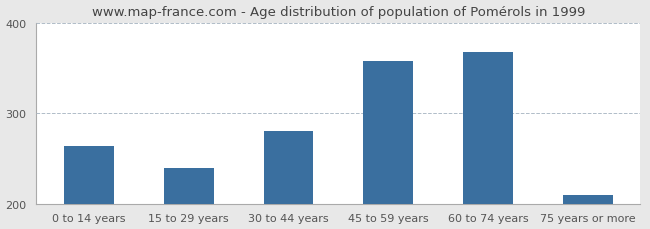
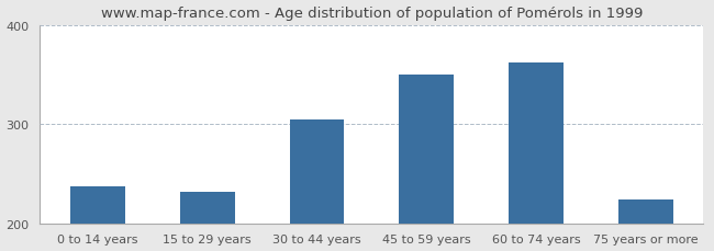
0 to 14 years: 264 -> 237
15 to 29 years: 240 -> 232
30 to 44 years: 280 -> 305
45 to 59 years: 358 -> 350
60 to 74 years: 368 -> 362
75 years or more: 210 -> 224
